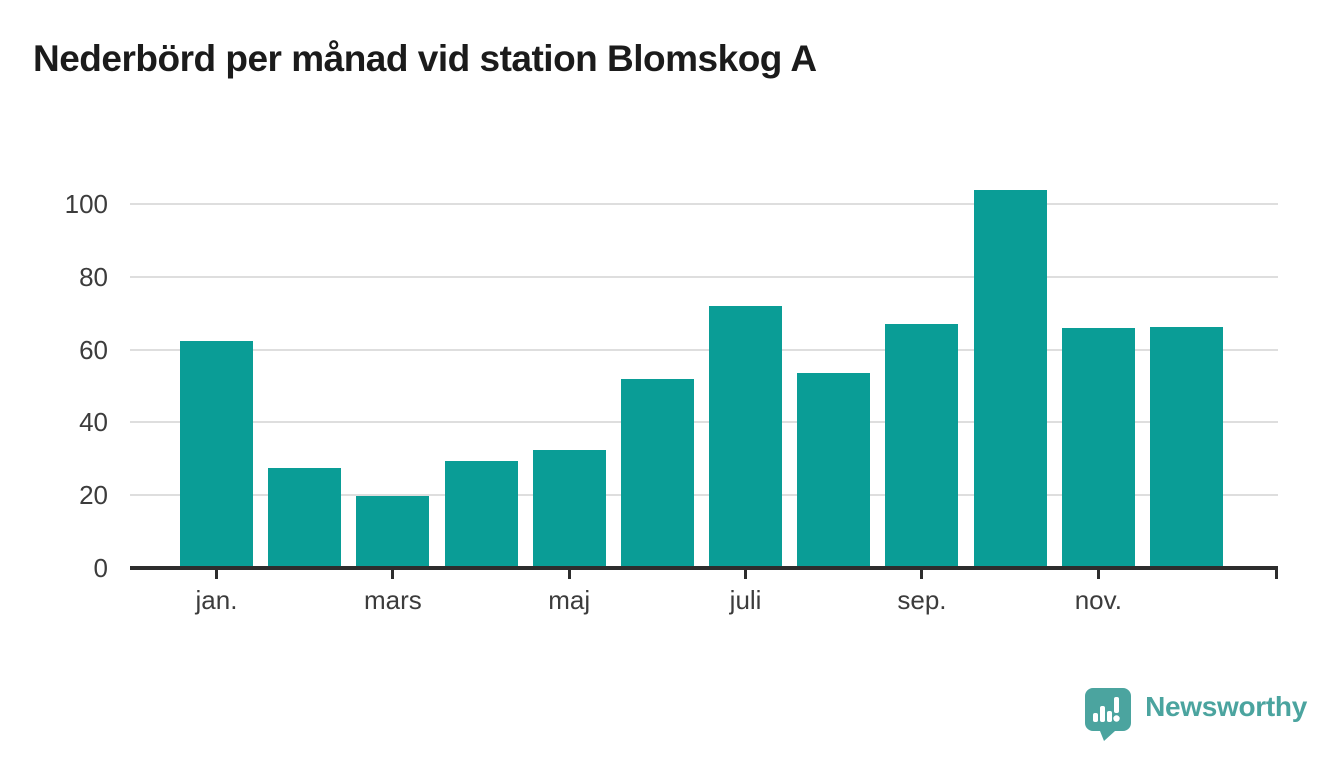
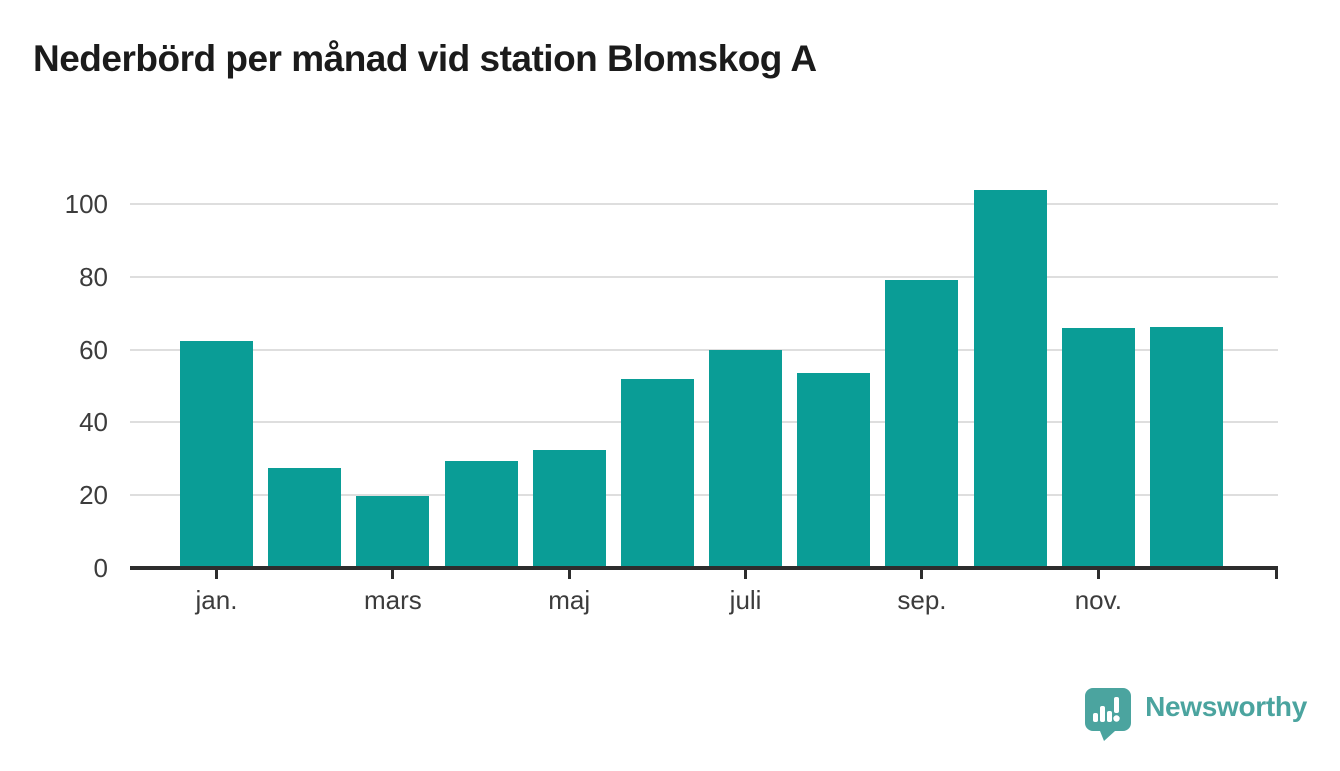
juli: 72 -> 60
sep.: 67 -> 79
